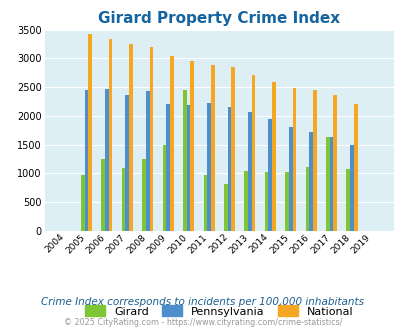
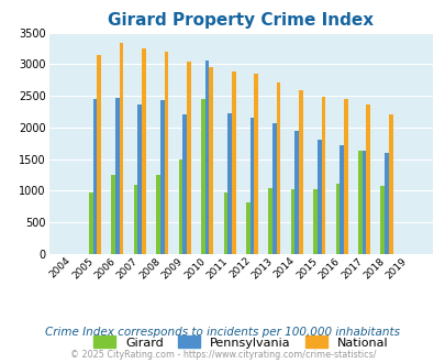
National/2005: 3420 -> 3140
Pennsylvania/2010: 2190 -> 3060
Pennsylvania/2018: 1490 -> 1600
